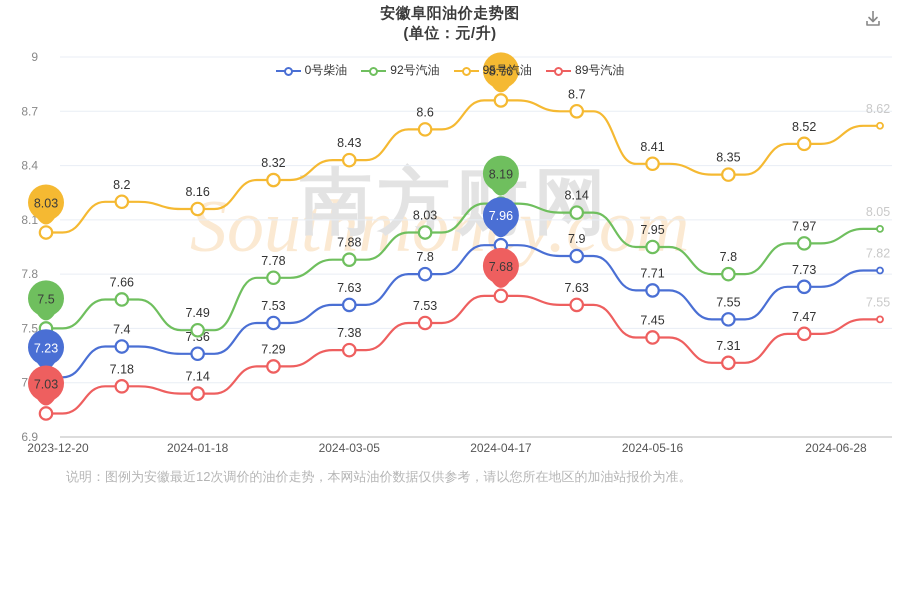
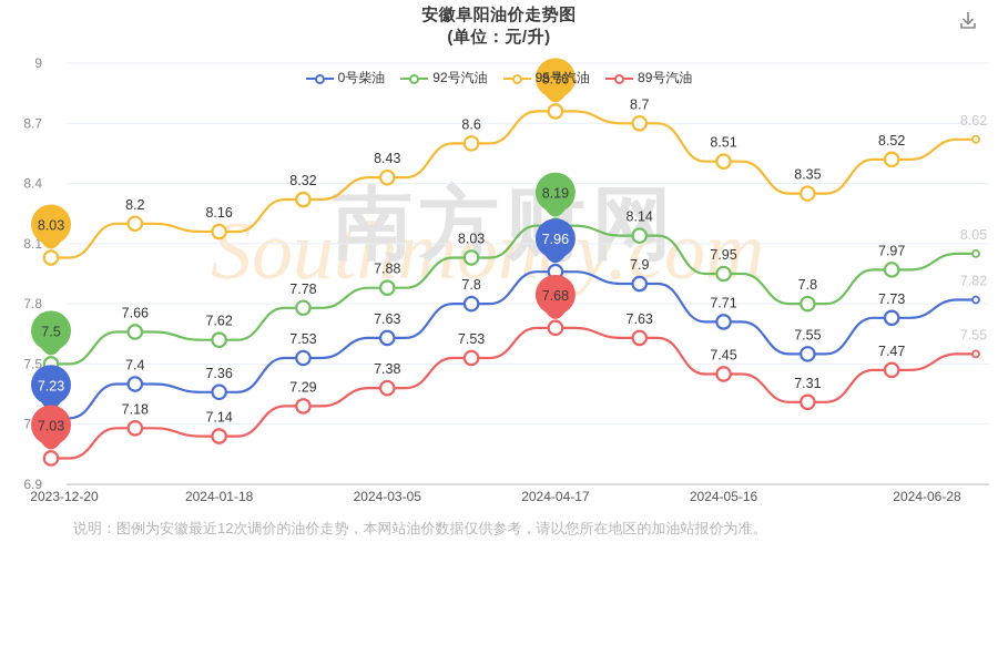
92号汽油/2024-01-18: 7.49 -> 7.62
95号汽油/2024-05-16: 8.41 -> 8.51
